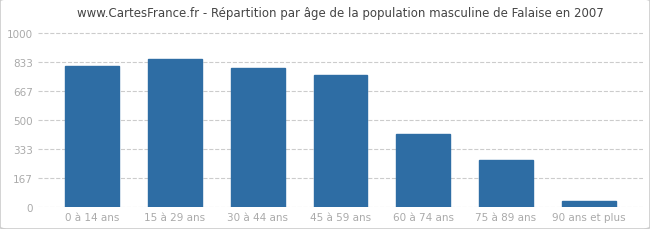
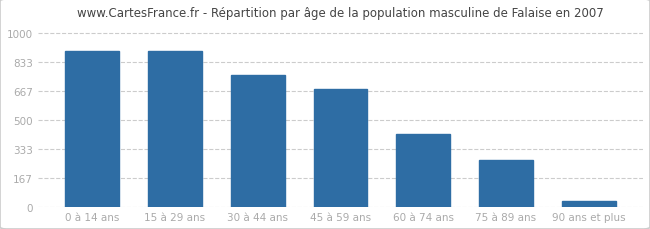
0 à 14 ans: 810 -> 900
15 à 29 ans: 860 -> 900
30 à 44 ans: 800 -> 760
45 à 59 ans: 760 -> 680
